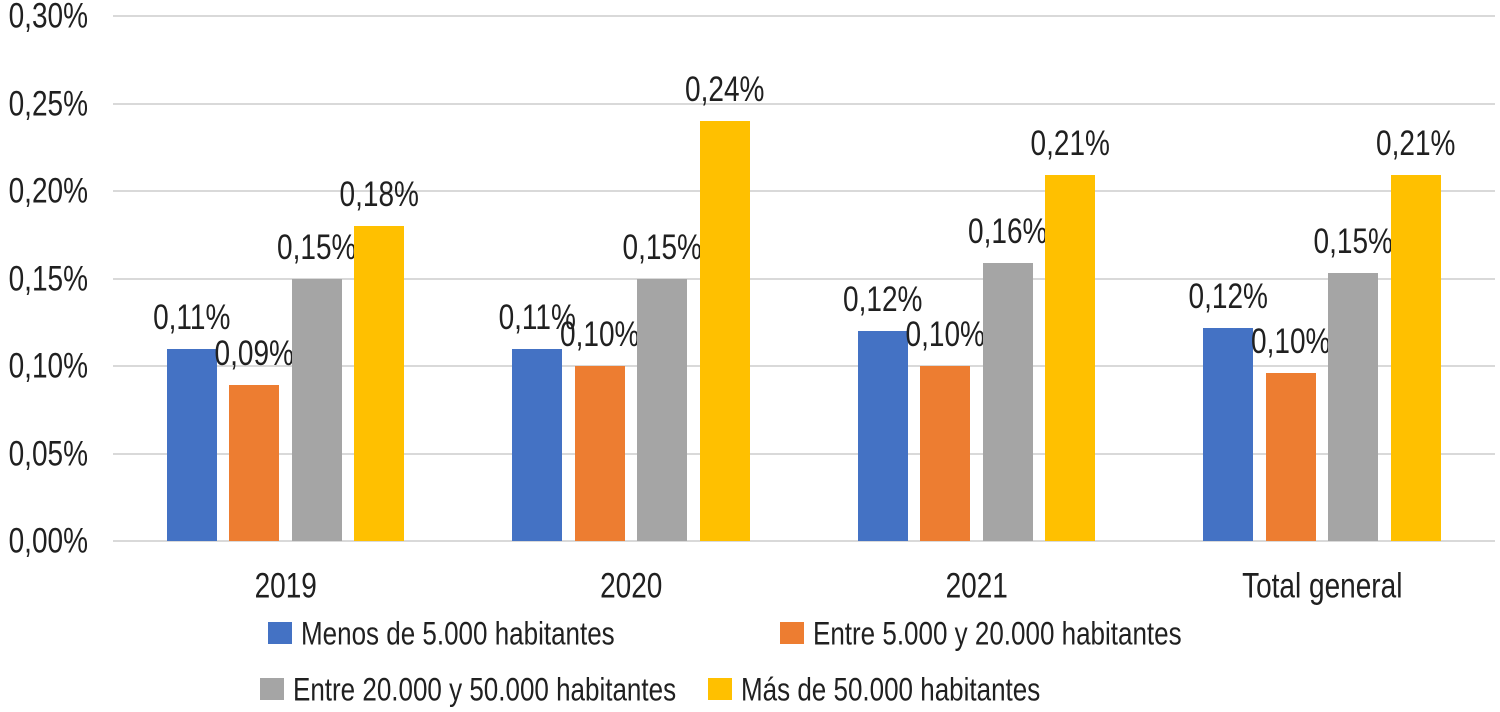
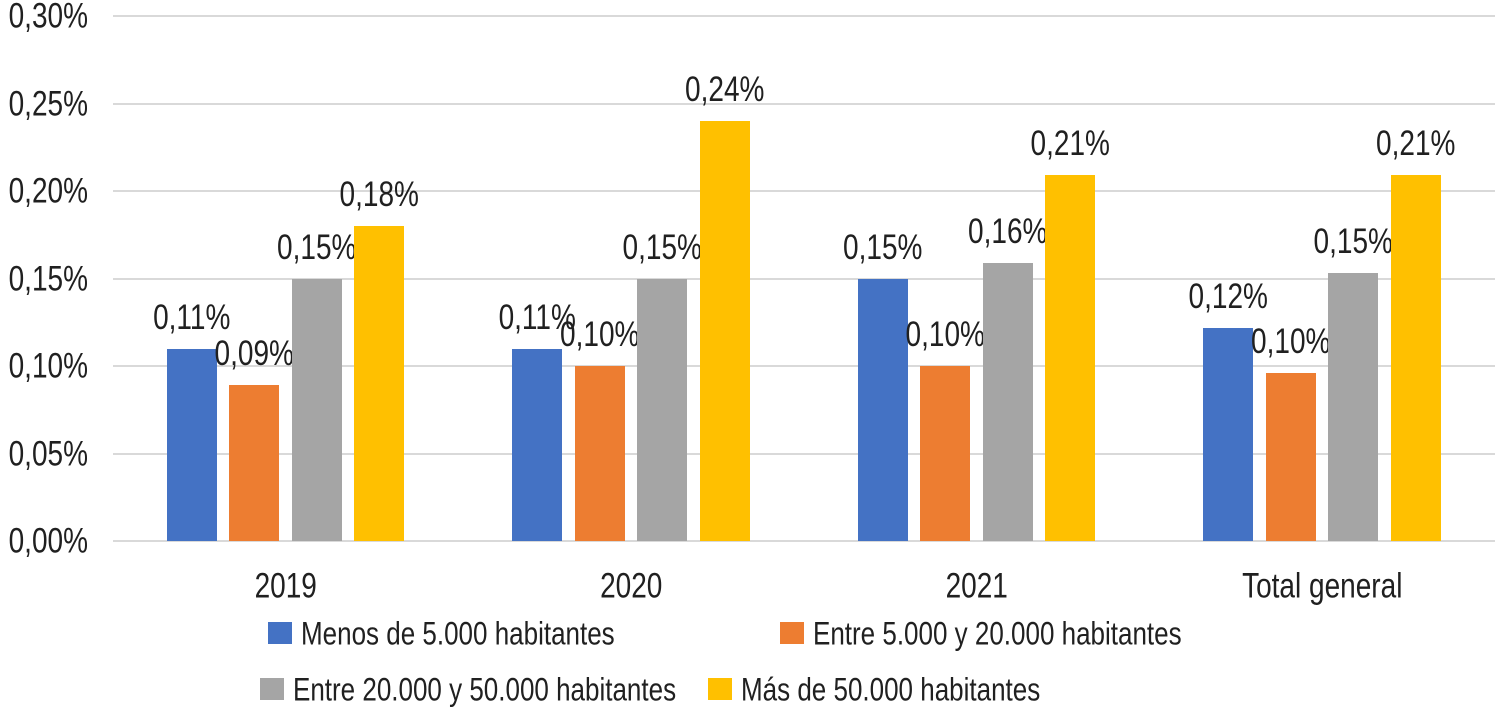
Menos de 5.000 habitantes/2021: 0,12% -> 0,15%
